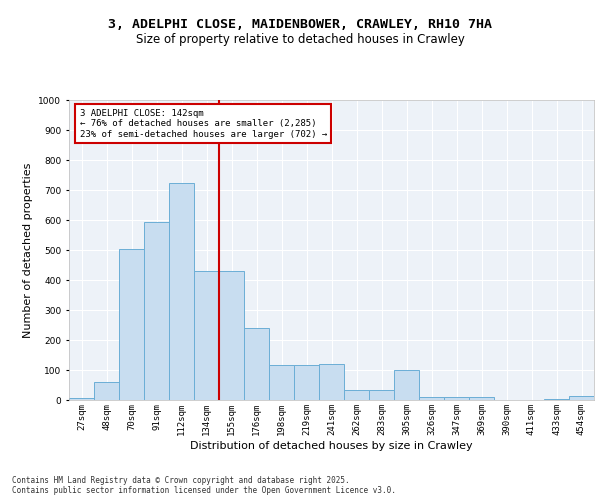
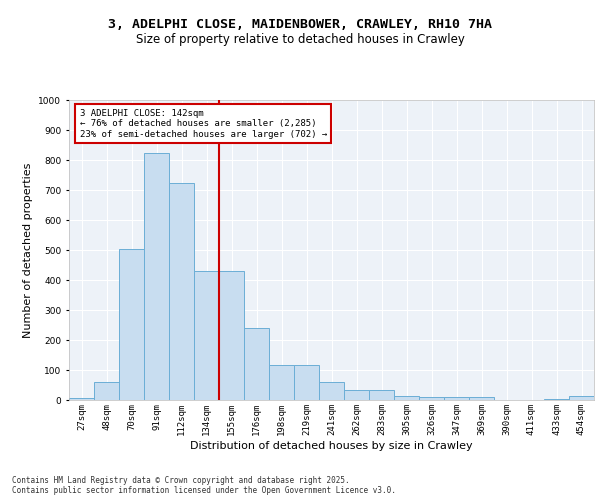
91sqm: 595 -> 825
241sqm: 120 -> 60
305sqm: 100 -> 12
